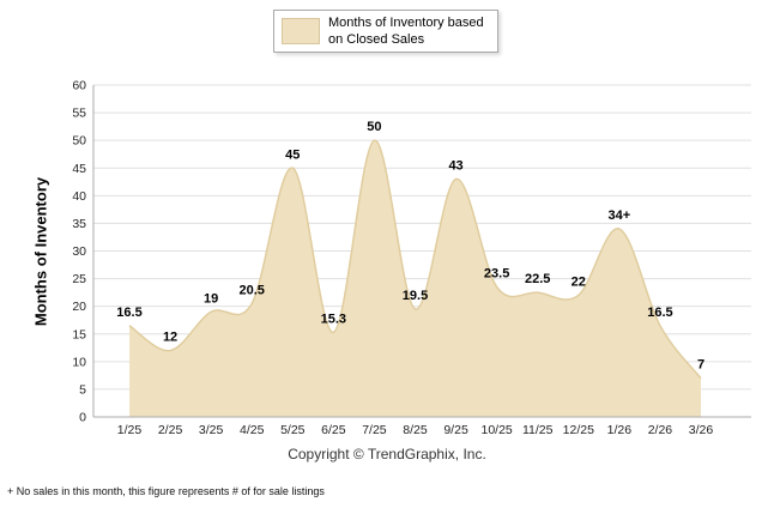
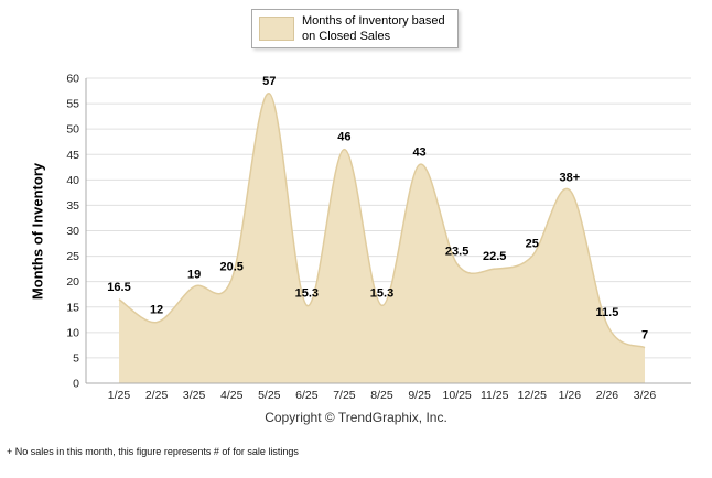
5/25: 45 -> 57
7/25: 50 -> 46
8/25: 19.5 -> 15.3
12/25: 22 -> 25
1/26: 34 -> 38
2/26: 16.5 -> 11.5
